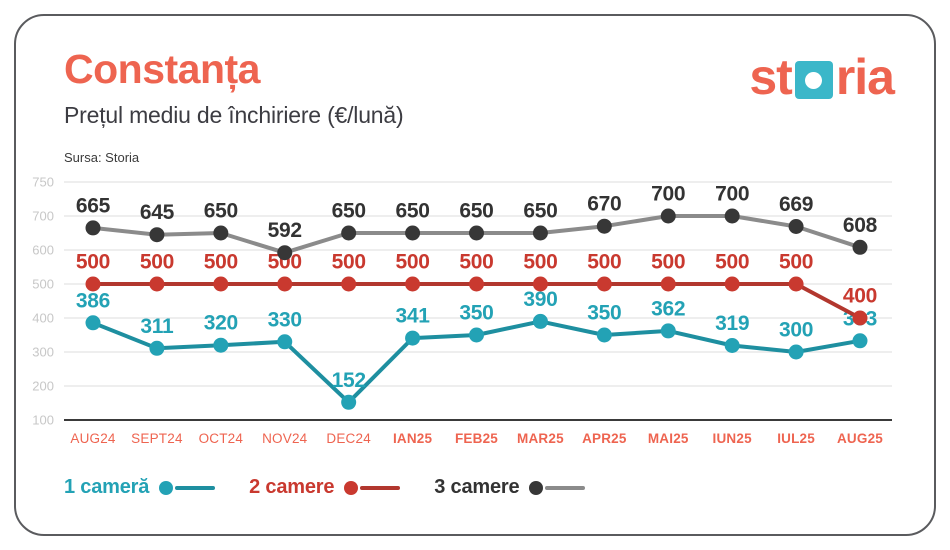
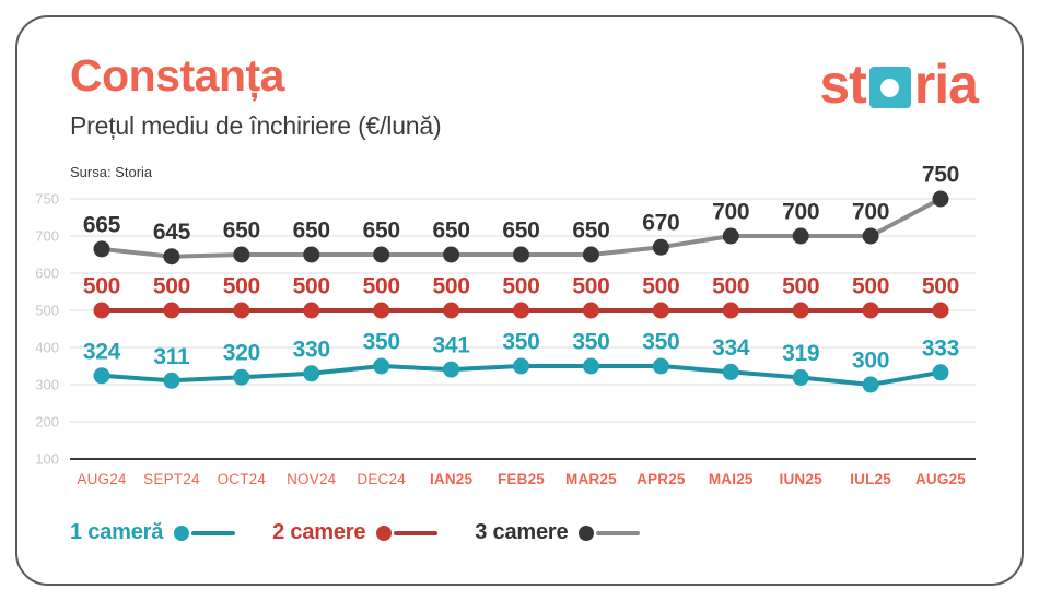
1 cameră/AUG24: 386 -> 324
3 camere/NOV24: 592 -> 650
1 cameră/DEC24: 152 -> 350
1 cameră/MAR25: 390 -> 350
1 cameră/MAI25: 362 -> 334
3 camere/IUL25: 669 -> 700
2 camere/AUG25: 400 -> 500
3 camere/AUG25: 608 -> 750
